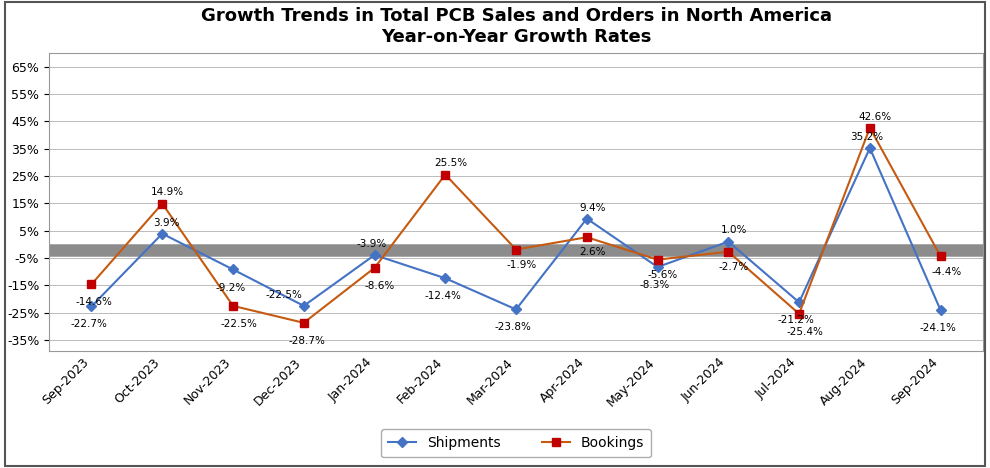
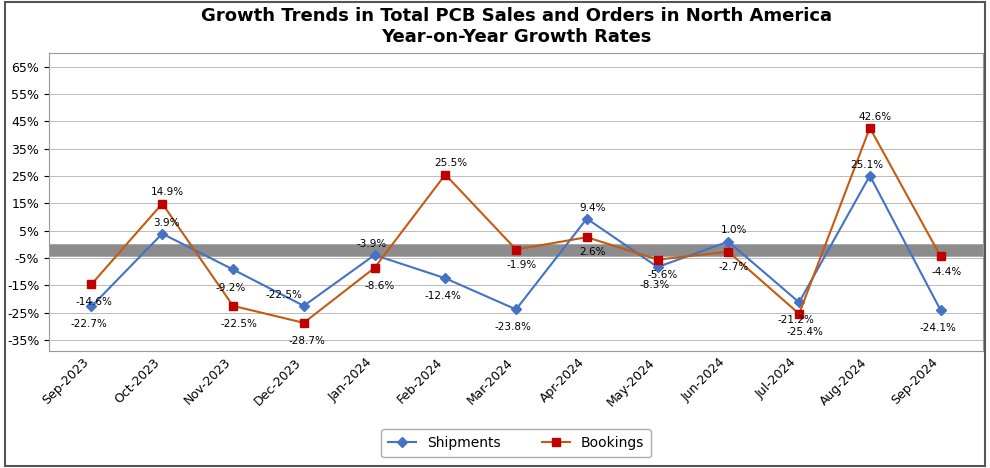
Shipments/Aug-2024: 35.2% -> 25.1%
